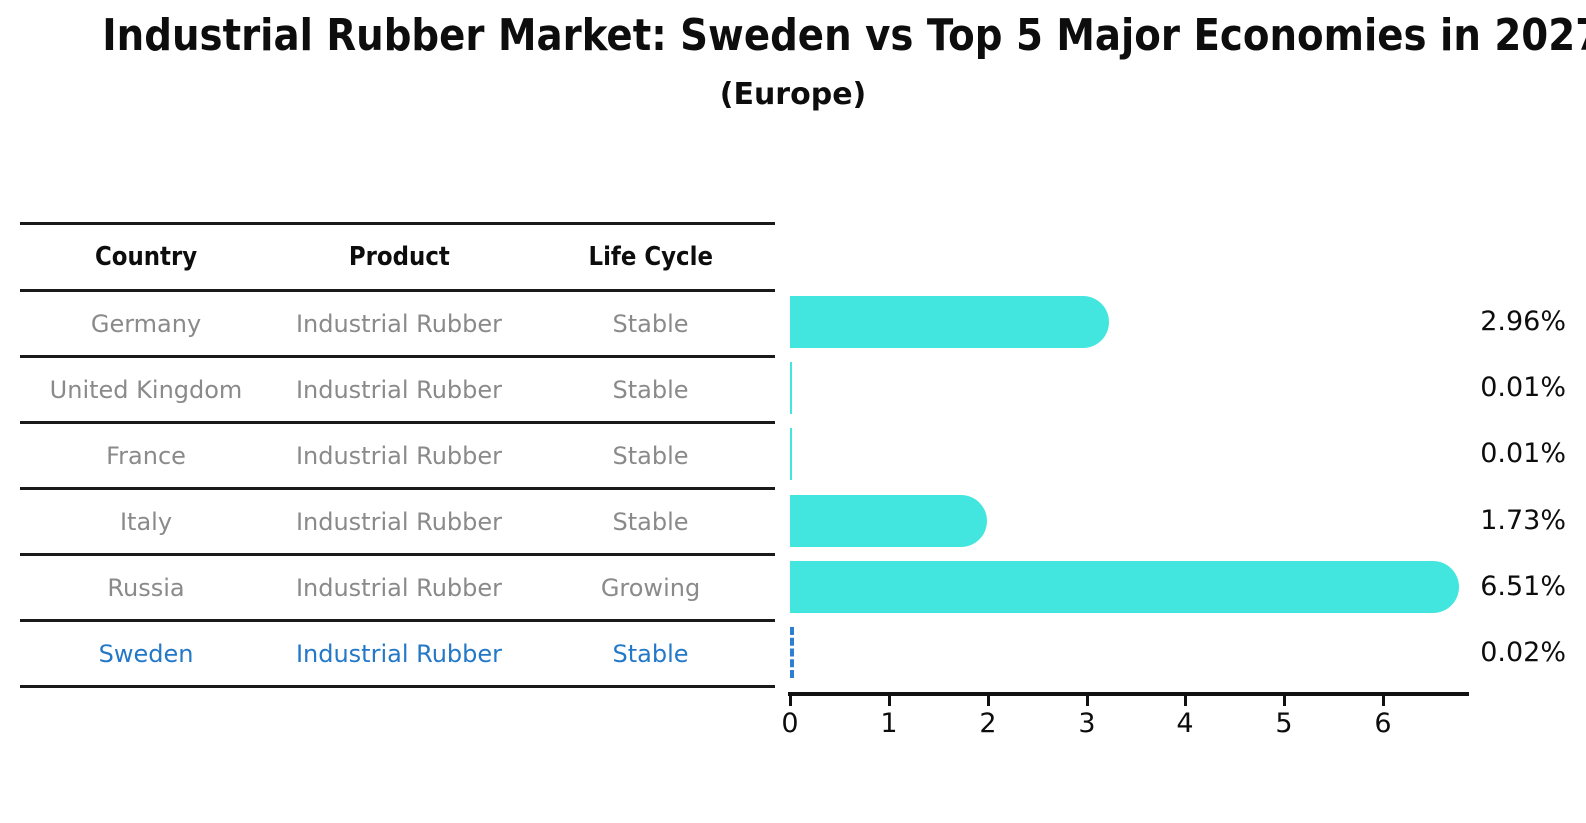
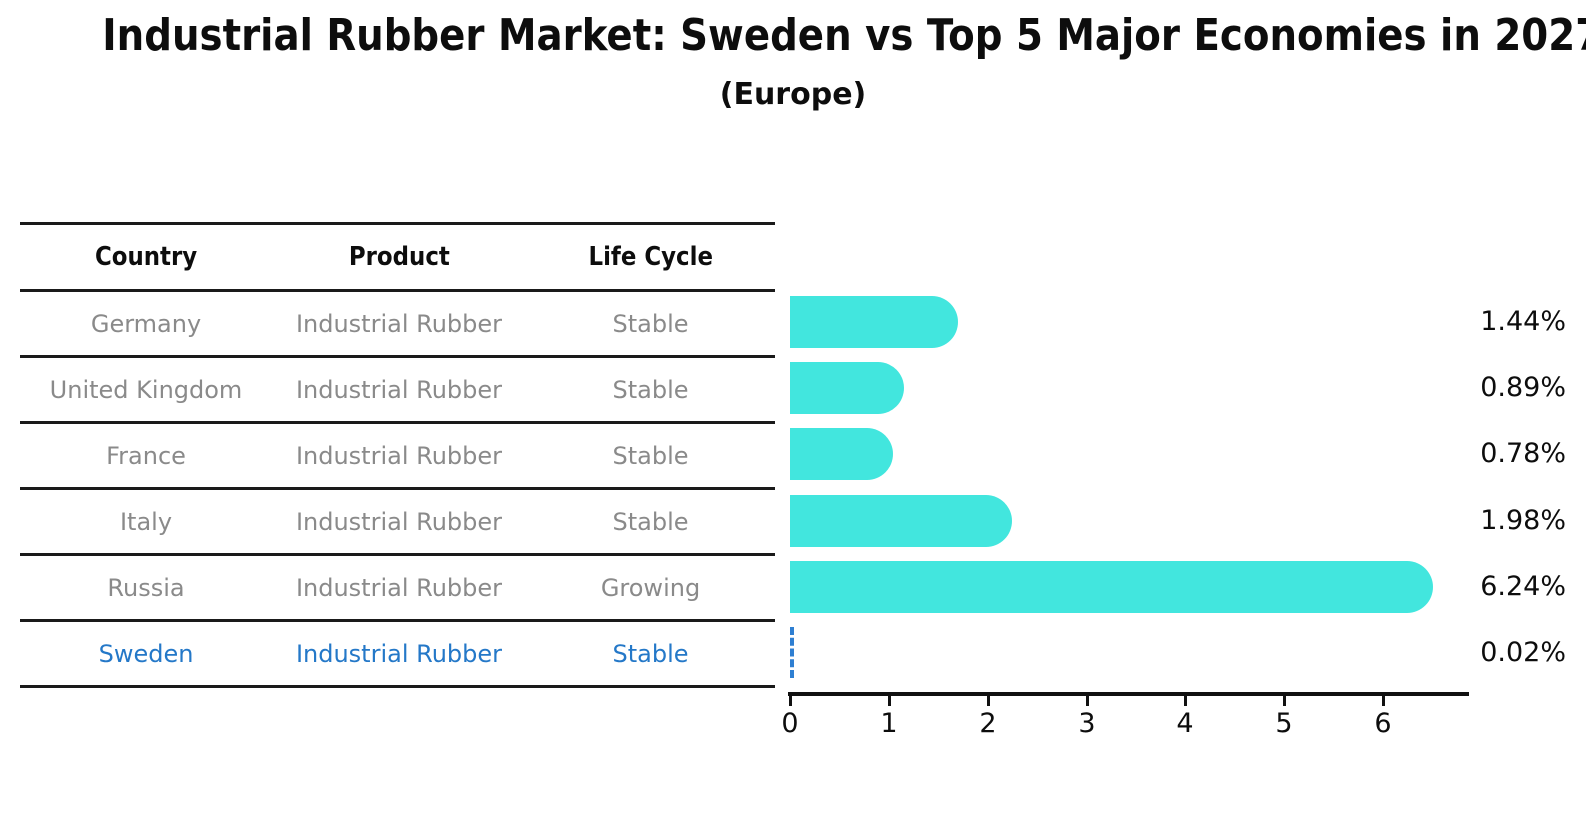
Germany: 2.96% -> 1.44%
United Kingdom: 0.01% -> 0.89%
France: 0.01% -> 0.78%
Italy: 1.73% -> 1.98%
Russia: 6.51% -> 6.24%
